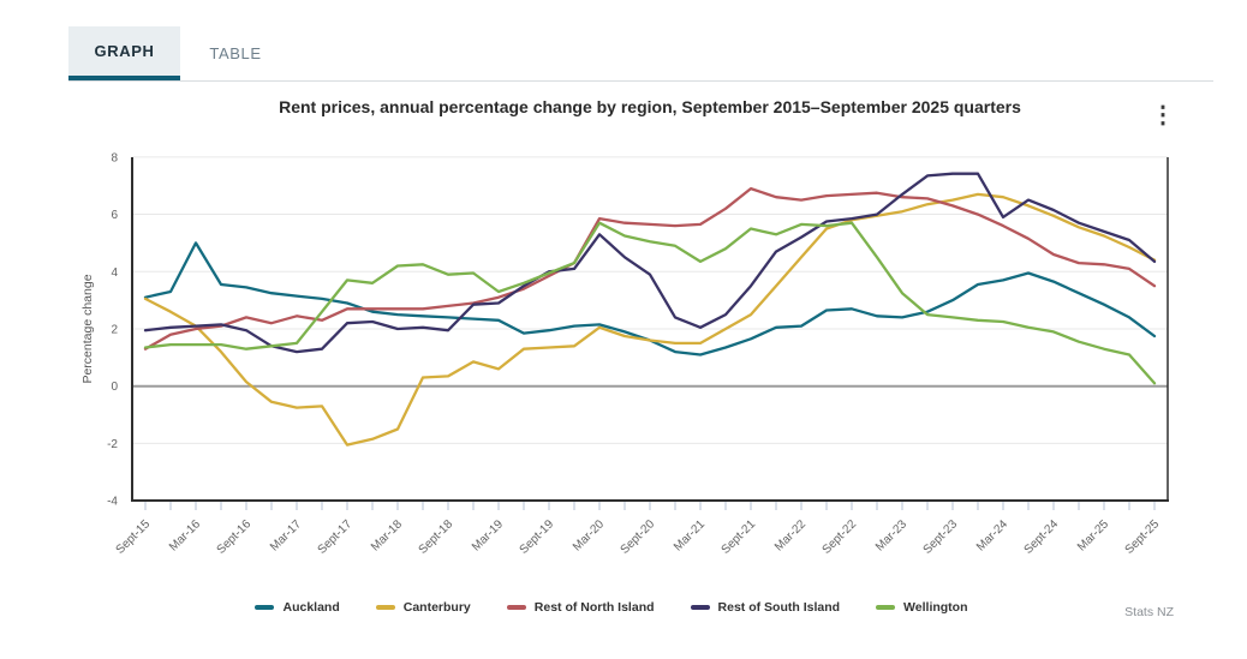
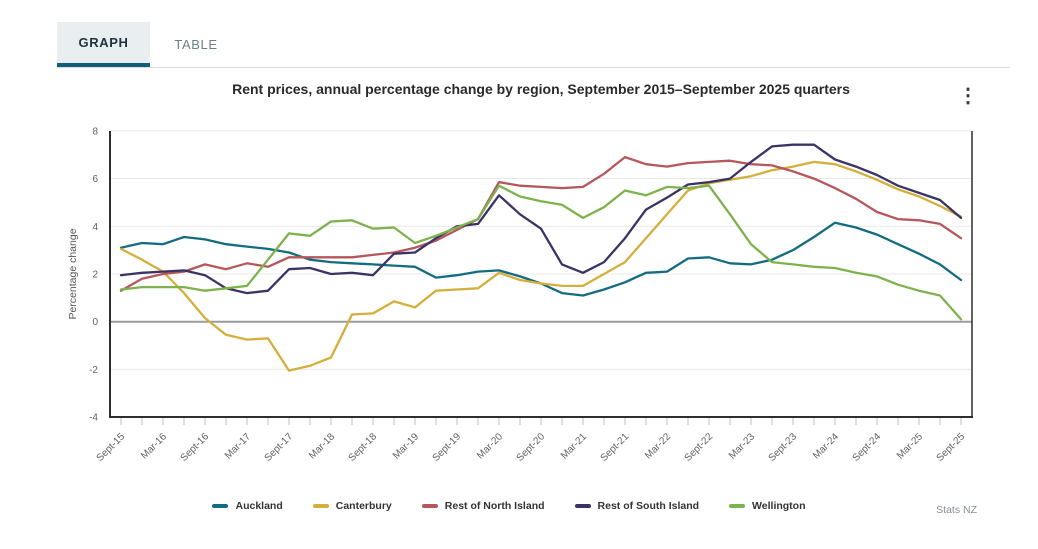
Auckland/Mar-16: 5.0 -> 3.2
Auckland/Mar-24: 3.7 -> 4.2
Rest of South Island/Mar-24: 5.9 -> 6.8
